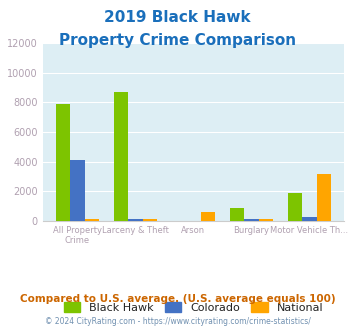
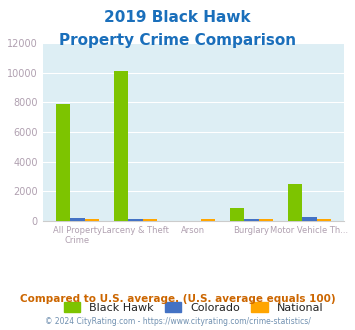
Colorado/All Property Crime: 4100 -> 200
Black Hawk/Larceny & Theft: 8700 -> 10100
National/Arson: 600 -> 200
Black Hawk/Motor Vehicle Th...: 1900 -> 2500
National/Motor Vehicle Th...: 3200 -> 200
